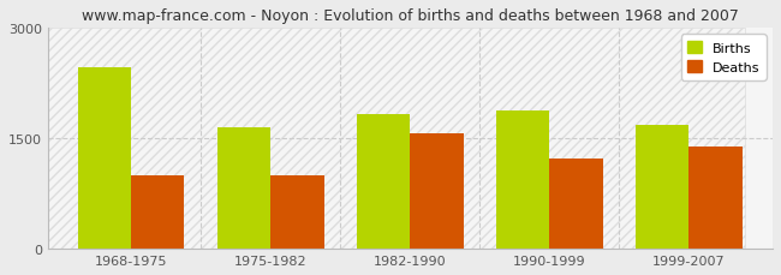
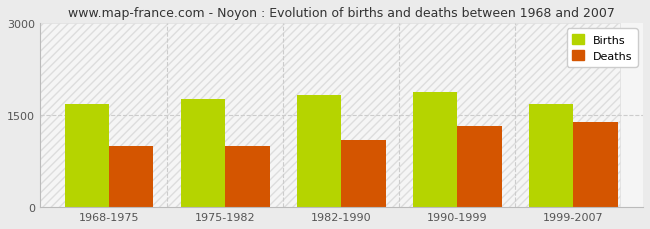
Births/1968-1975: 2460 -> 1680
Births/1975-1982: 1640 -> 1760
Deaths/1982-1990: 1560 -> 1100
Deaths/1990-1999: 1220 -> 1320
